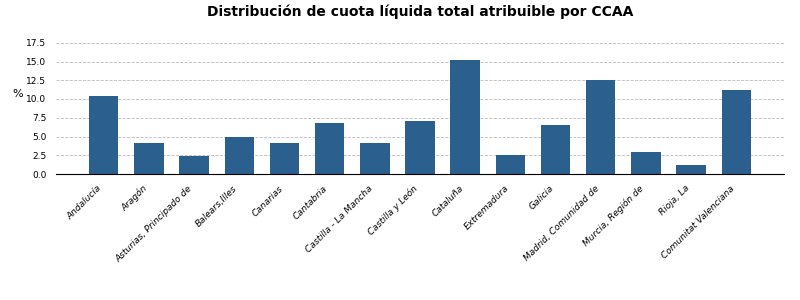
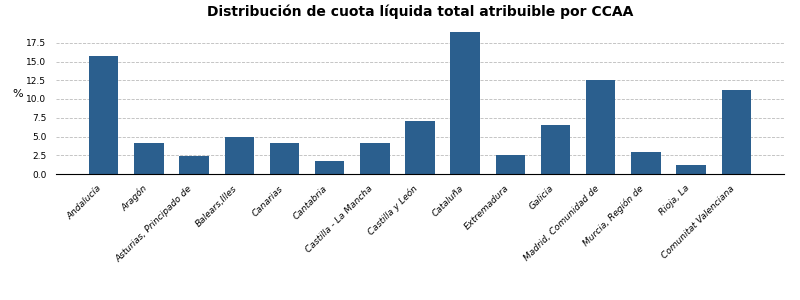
Andalucía: 10.4 -> 15.8
Cantabria: 6.8 -> 1.8
Cataluña: 15.2 -> 19.0
